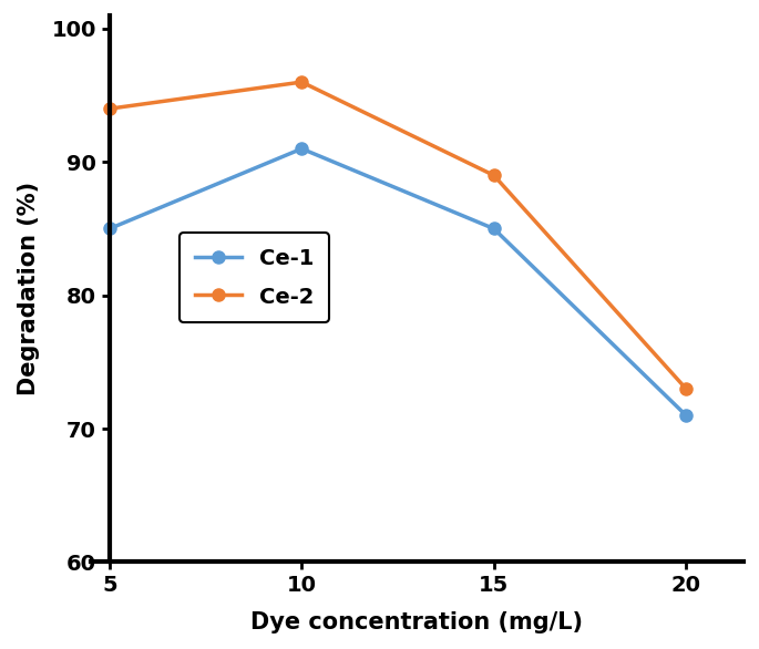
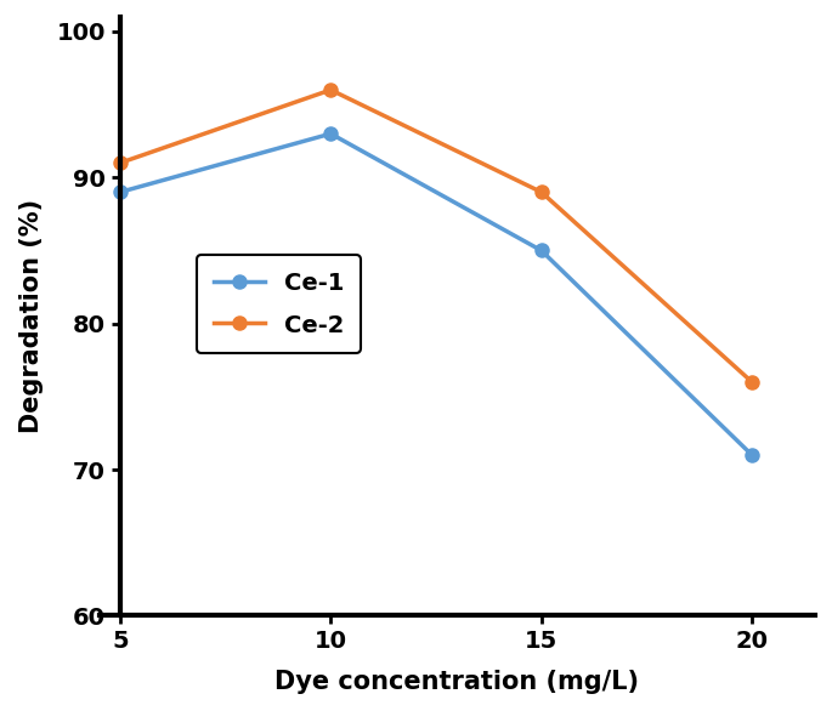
Ce-1/5: 85 -> 89
Ce-2/5: 94 -> 91
Ce-1/10: 91 -> 93
Ce-2/20: 73 -> 76
